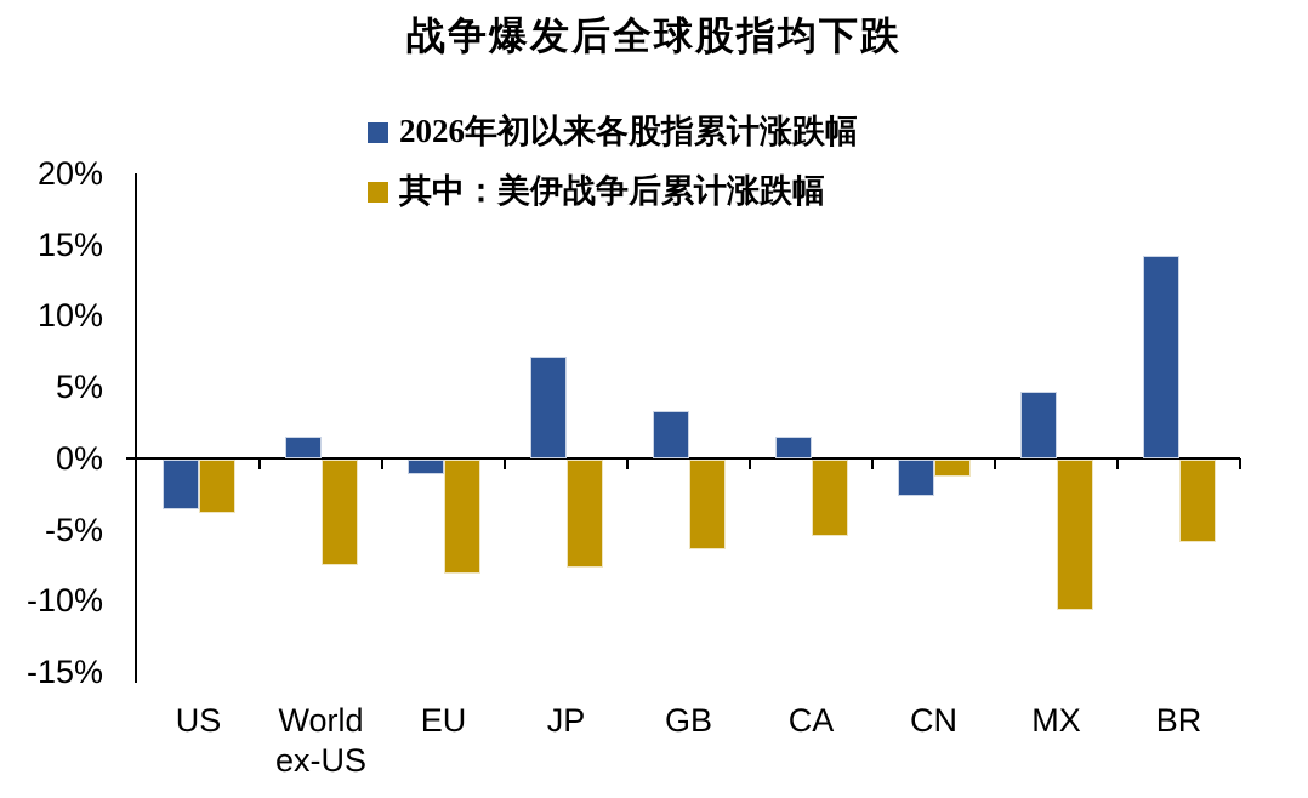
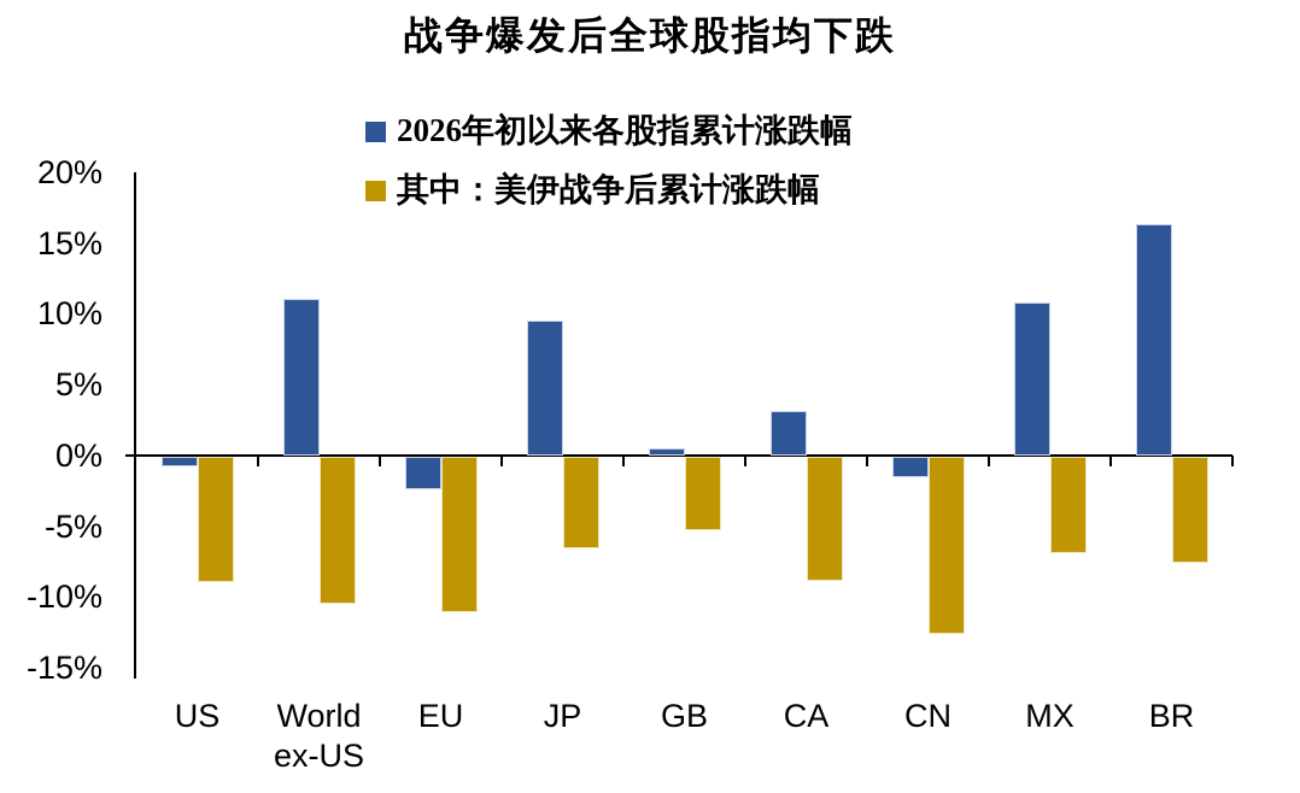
2026年初以来各股指累计涨跌幅/US: -3.5% -> -0.7%
其中：美伊战争后累计涨跌幅/US: -3.8% -> -8.9%
2026年初以来各股指累计涨跌幅/World ex-US: 1.5% -> 11.1%
其中：美伊战争后累计涨跌幅/World ex-US: -7.4% -> -10.4%
2026年初以来各股指累计涨跌幅/EU: -1.0% -> -2.3%
其中：美伊战争后累计涨跌幅/EU: -8.0% -> -11.0%
2026年初以来各股指累计涨跌幅/JP: 7.1% -> 9.5%
其中：美伊战争后累计涨跌幅/JP: -7.6% -> -6.5%
2026年初以来各股指累计涨跌幅/GB: 3.3% -> 0.5%
其中：美伊战争后累计涨跌幅/GB: -6.3% -> -5.2%
2026年初以来各股指累计涨跌幅/CA: 1.5% -> 3.1%
其中：美伊战争后累计涨跌幅/CA: -5.4% -> -8.8%
2026年初以来各股指累计涨跌幅/CN: -2.6% -> -1.5%
其中：美伊战争后累计涨跌幅/CN: -1.2% -> -12.5%
2026年初以来各股指累计涨跌幅/MX: 4.7% -> 10.8%
其中：美伊战争后累计涨跌幅/MX: -10.6% -> -6.8%
2026年初以来各股指累计涨跌幅/BR: 14.2% -> 16.3%
其中：美伊战争后累计涨跌幅/BR: -5.8% -> -7.5%
